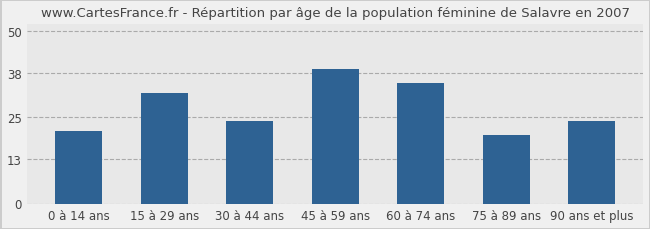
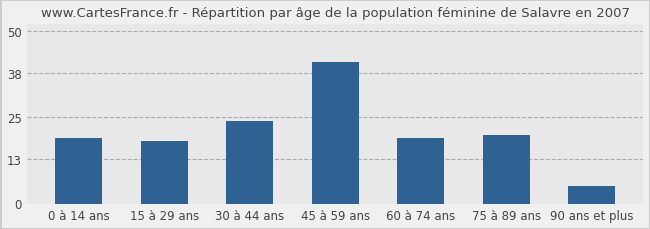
0 à 14 ans: 21 -> 19
15 à 29 ans: 32 -> 18
45 à 59 ans: 39 -> 41
60 à 74 ans: 35 -> 19
90 ans et plus: 24 -> 5
